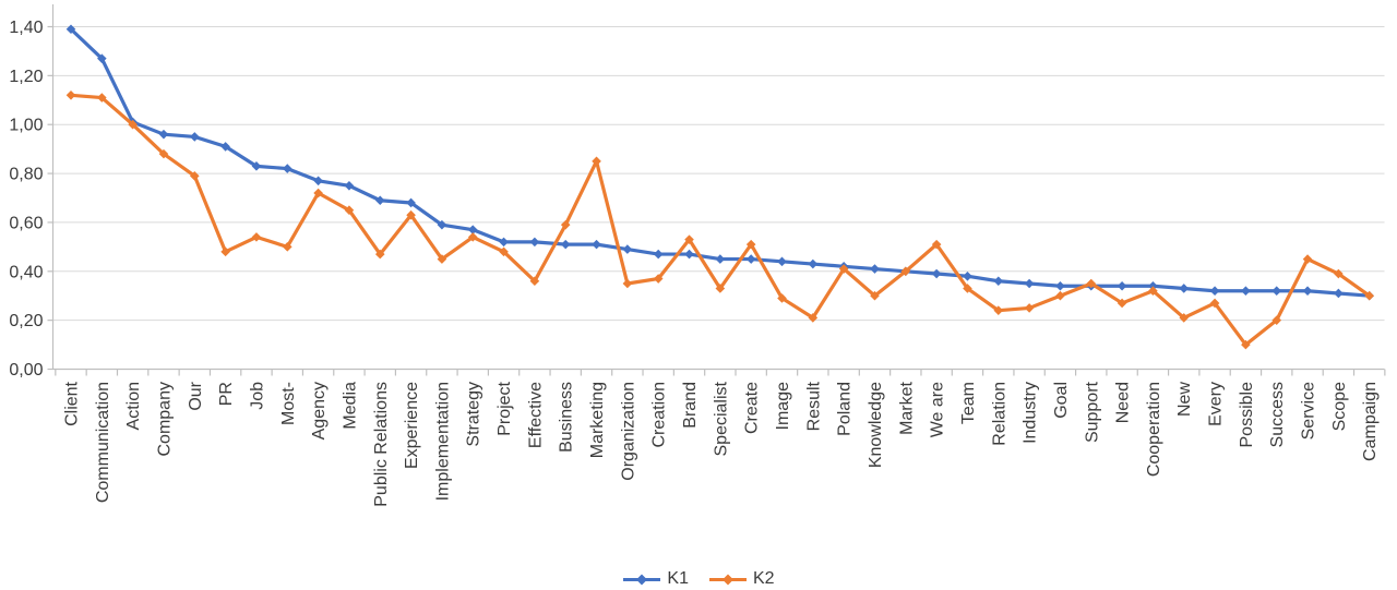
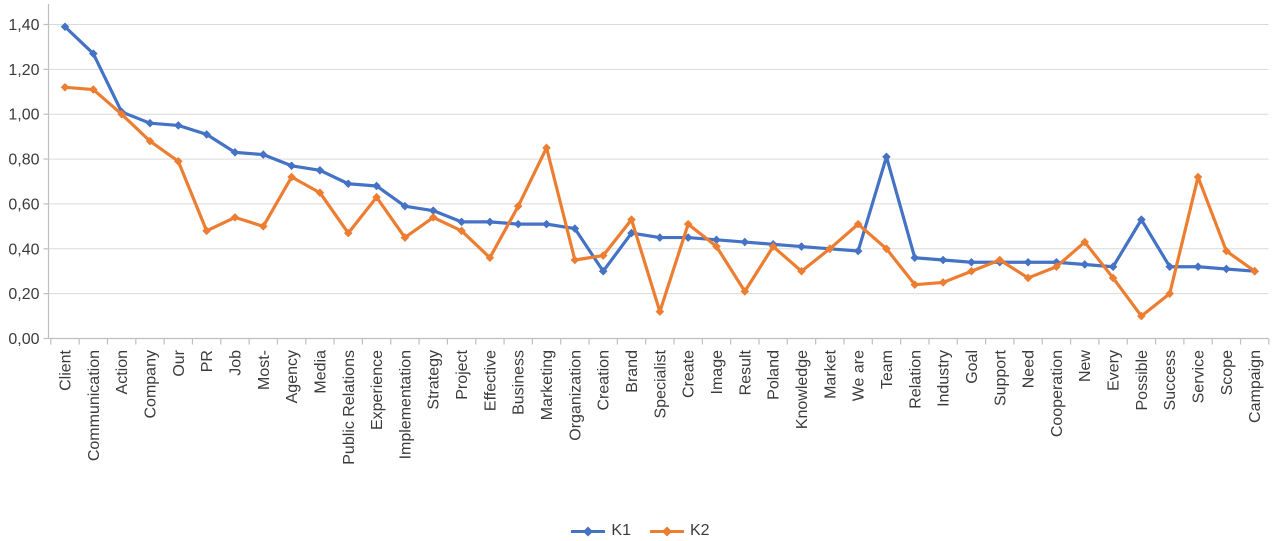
K1/Creation: 0,47 -> 0,30
K2/Specialist: 0,33 -> 0,12
K2/Image: 0,29 -> 0,41
K1/Team: 0,38 -> 0,81
K2/Team: 0,33 -> 0,40
K2/New: 0,21 -> 0,43
K1/Possible: 0,32 -> 0,53
K2/Service: 0,45 -> 0,72
